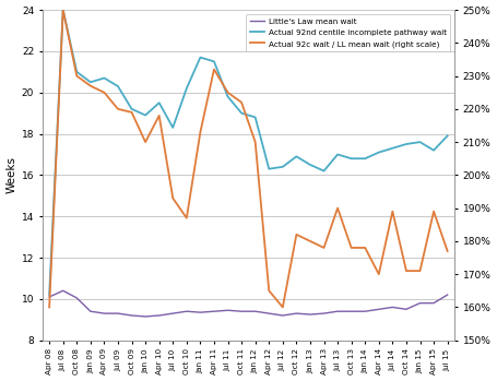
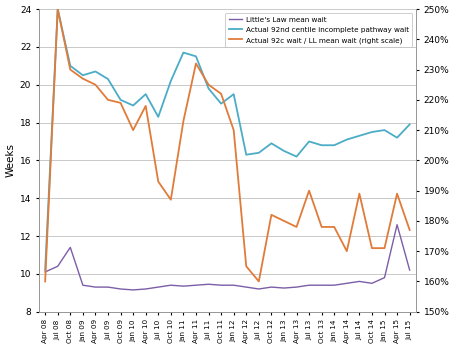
Little's Law mean wait/Oct 08: 10.1 -> 11.4
Actual 92nd centile incomplete pathway wait/Jan 12: 18.8 -> 19.5
Little's Law mean wait/Apr 15: 9.8 -> 12.6
